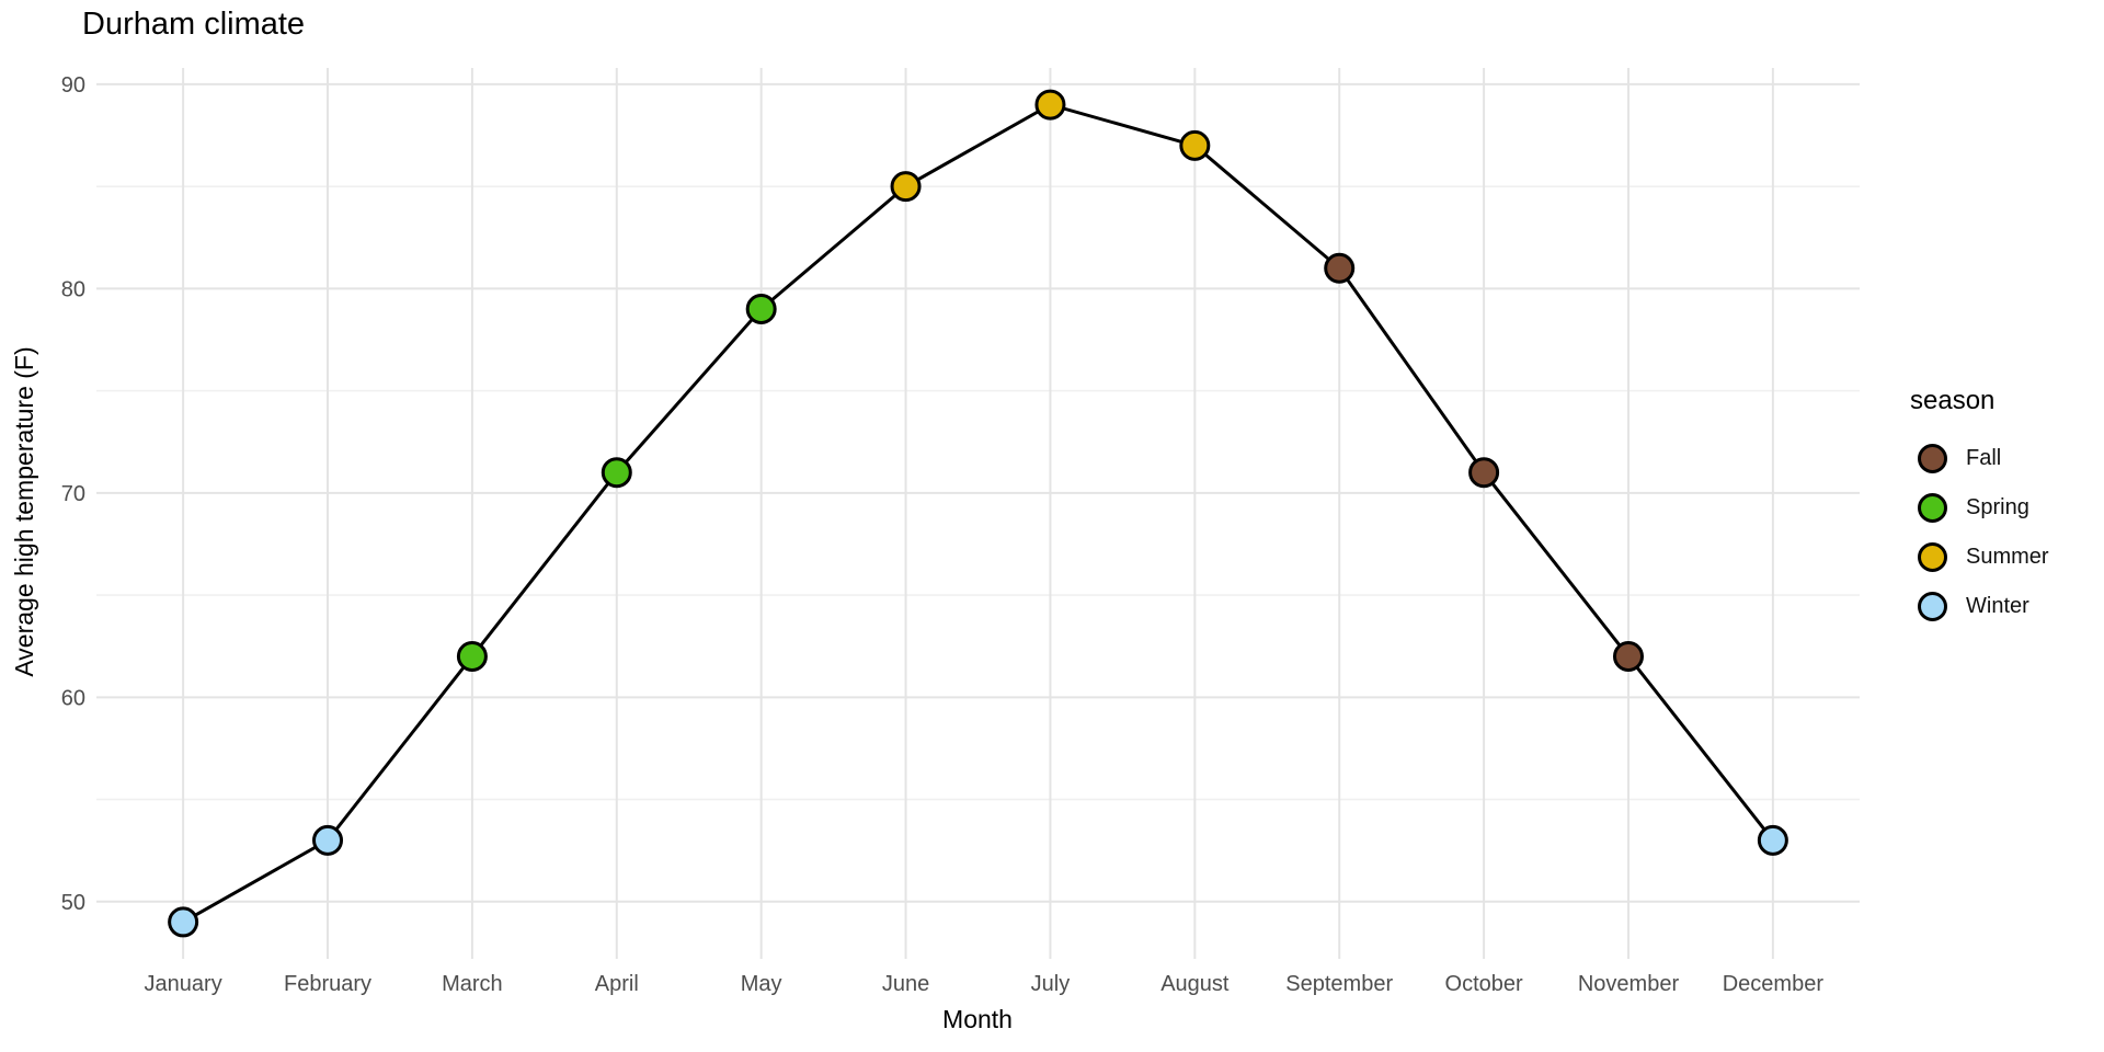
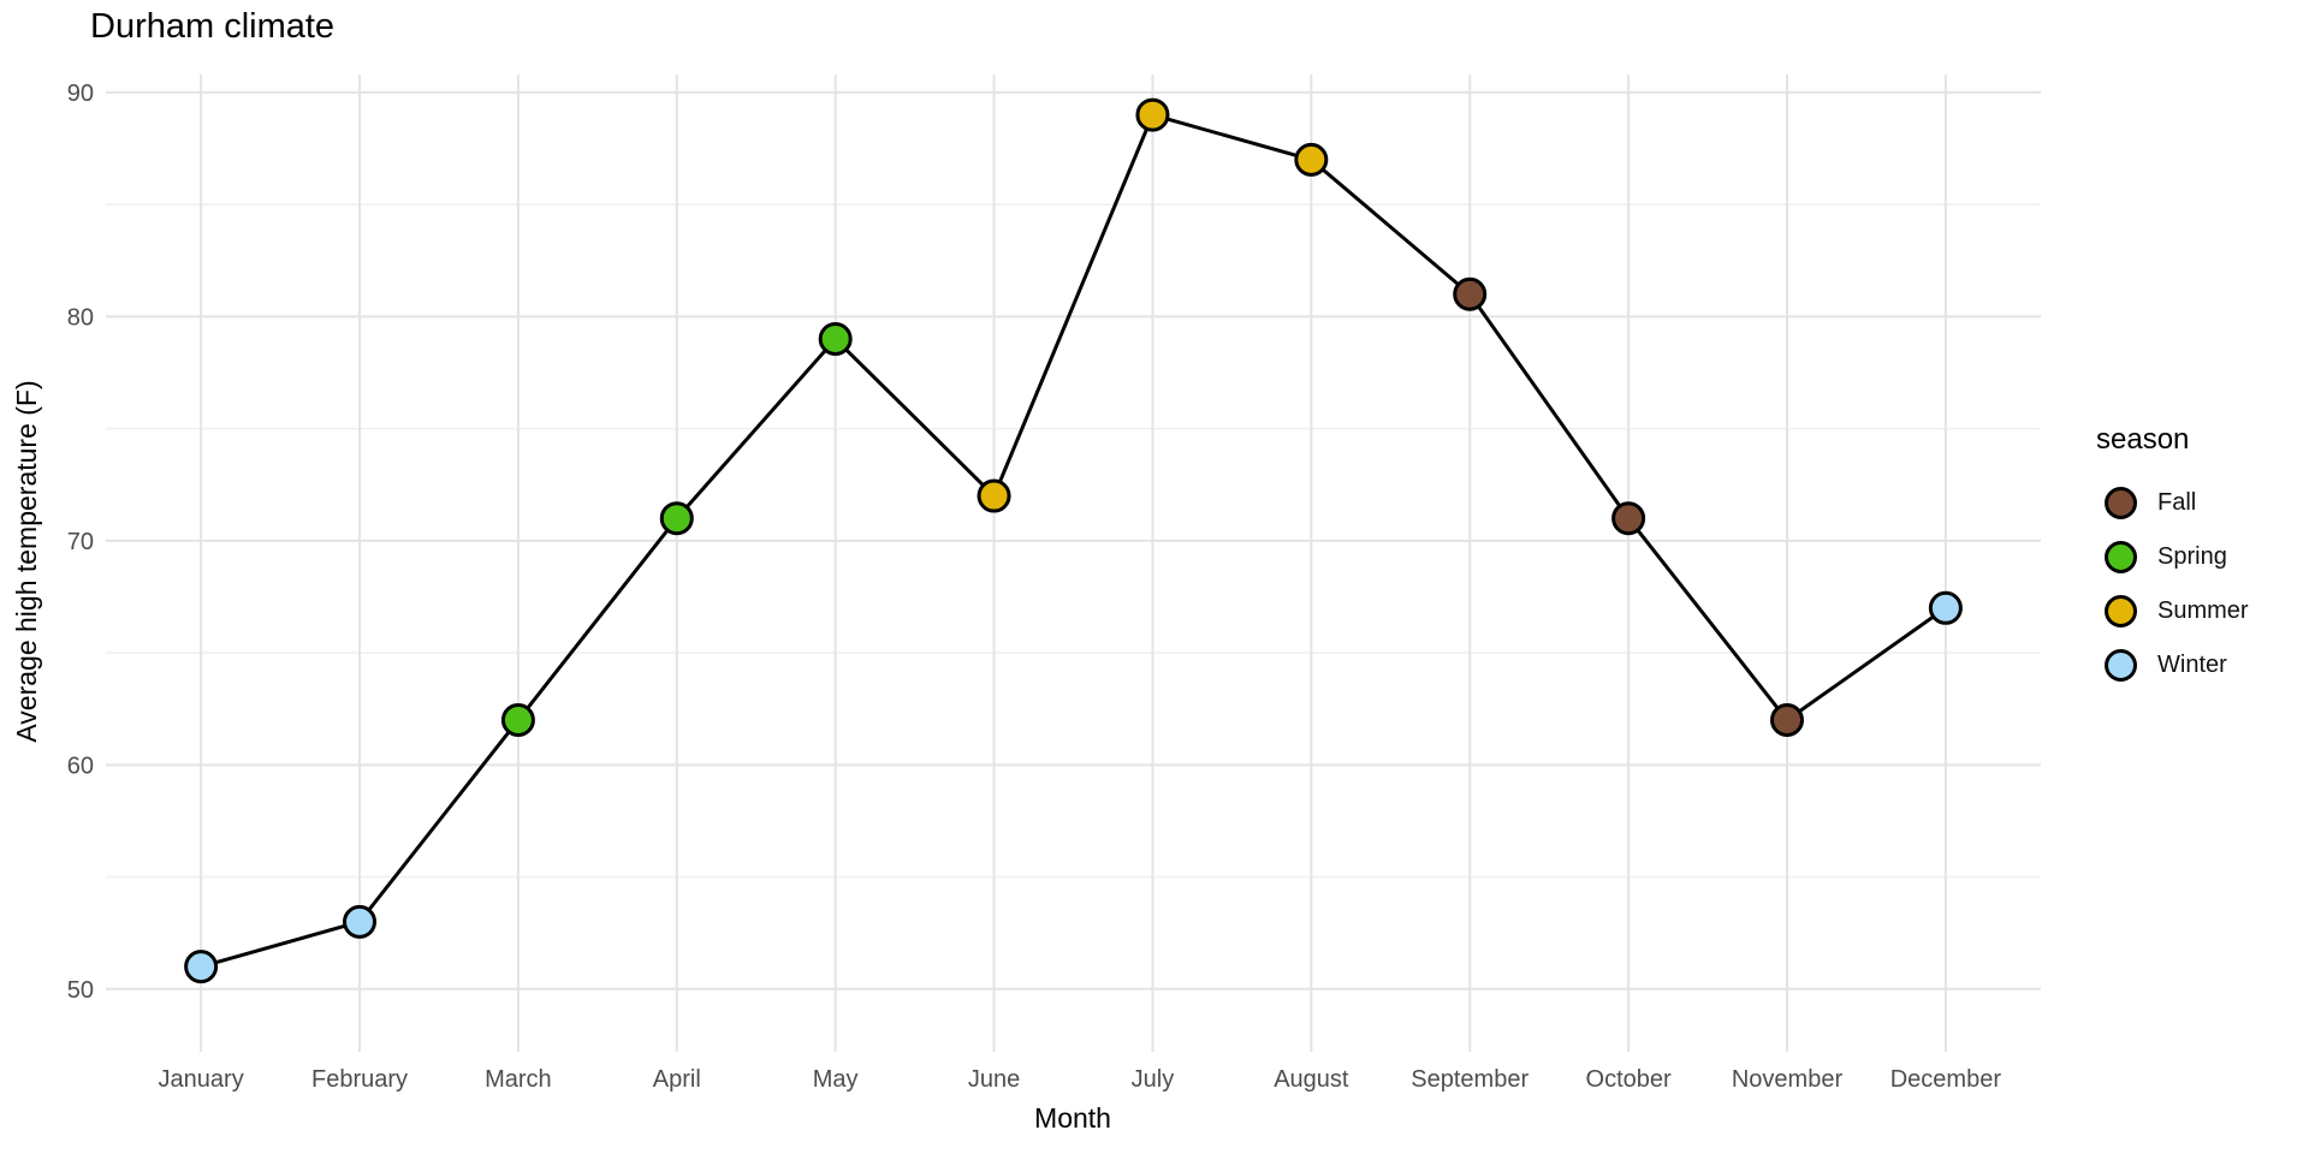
January: 49 -> 51
June: 85 -> 72
December: 53 -> 67
